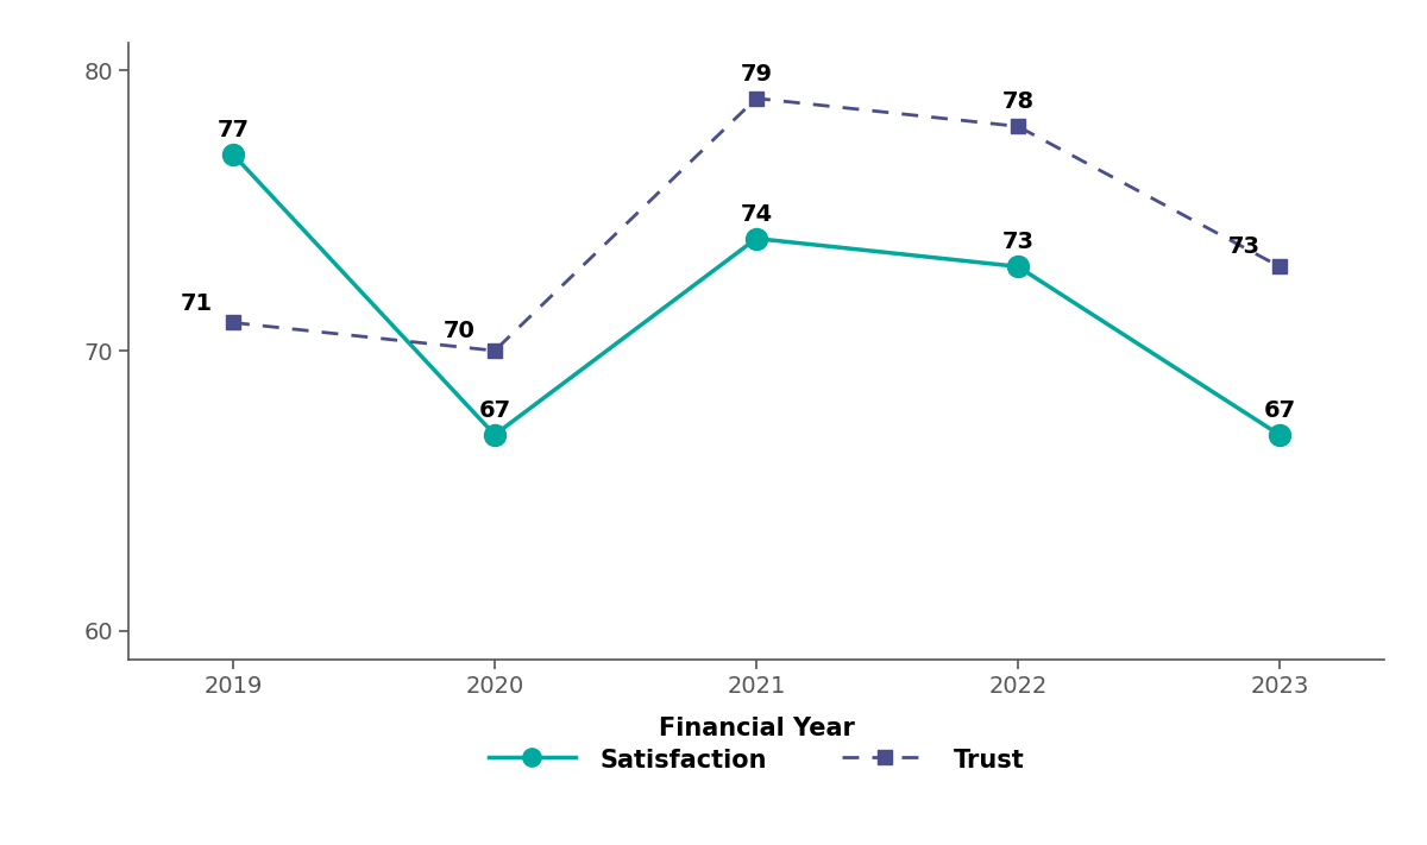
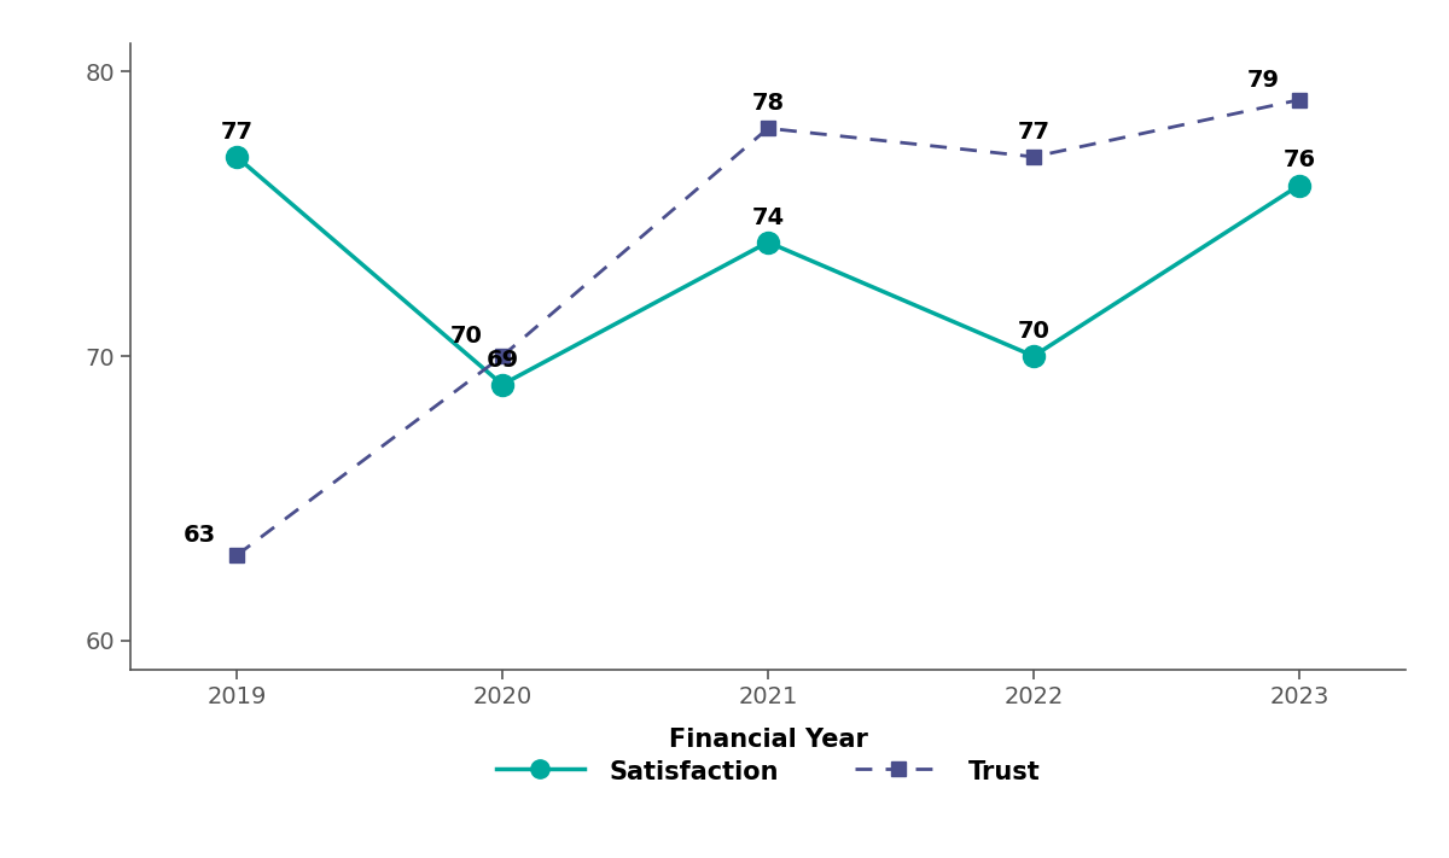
Trust/2019: 71 -> 63
Satisfaction/2020: 67 -> 69
Trust/2021: 79 -> 78
Satisfaction/2022: 73 -> 70
Trust/2022: 78 -> 77
Satisfaction/2023: 67 -> 76
Trust/2023: 73 -> 79
